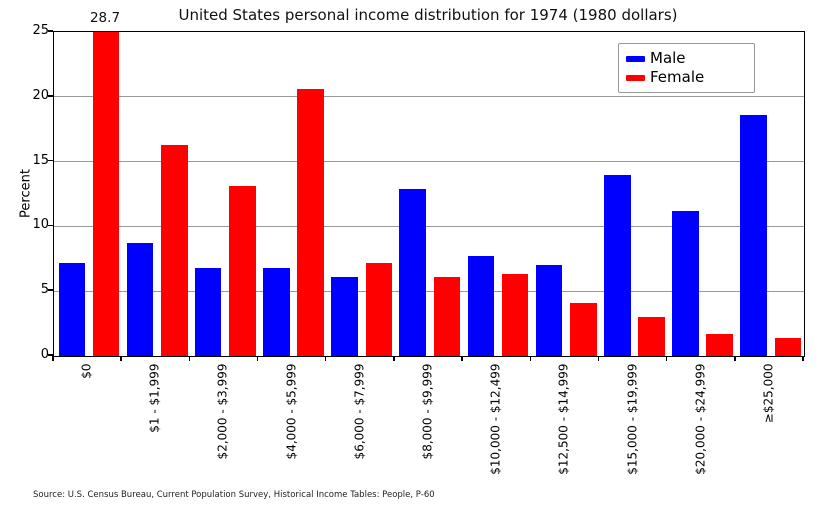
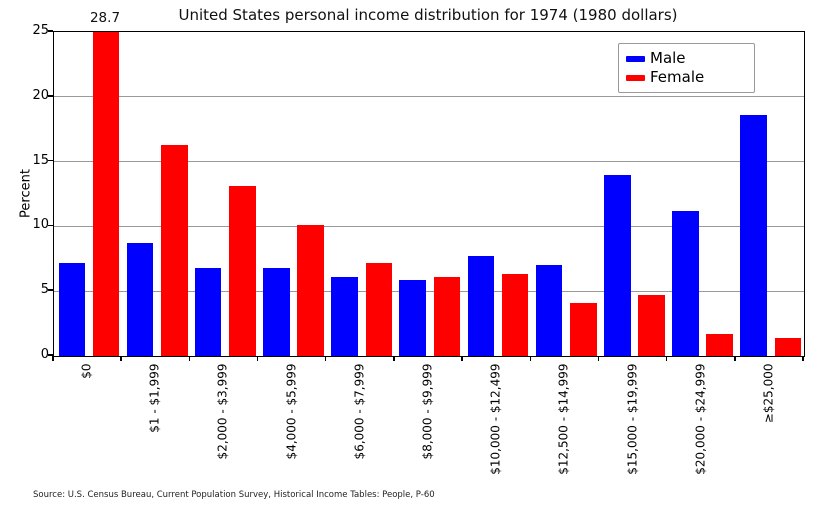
Female/$4,000 - $5,999: 20.6 -> 10.1
Male/$8,000 - $9,999: 12.9 -> 5.9
Female/$15,000 - $19,999: 3.0 -> 4.7
